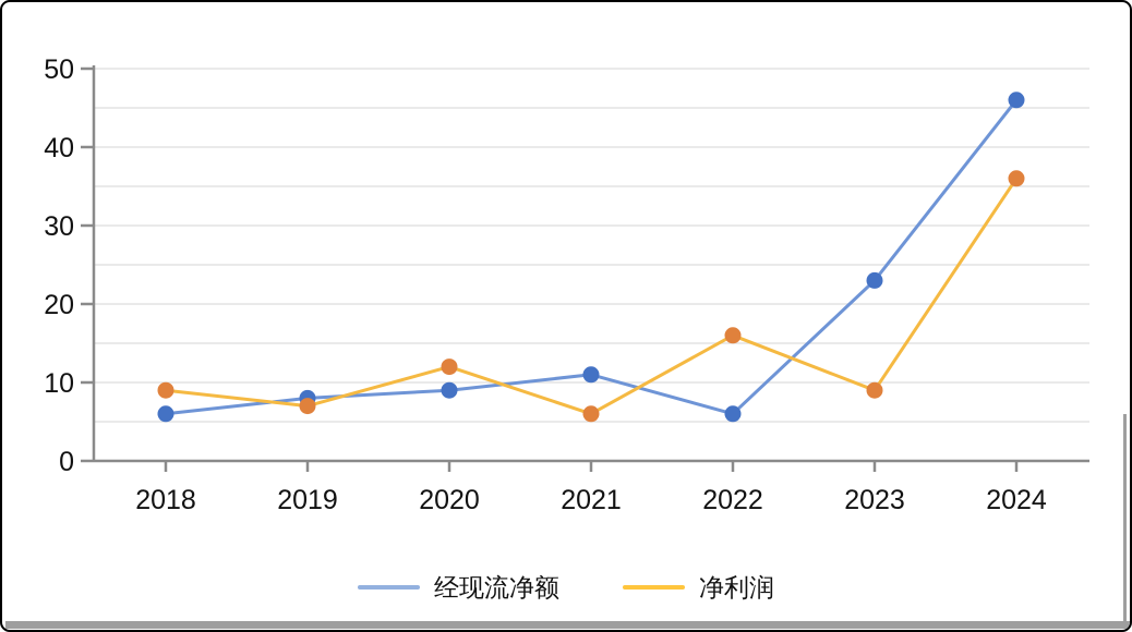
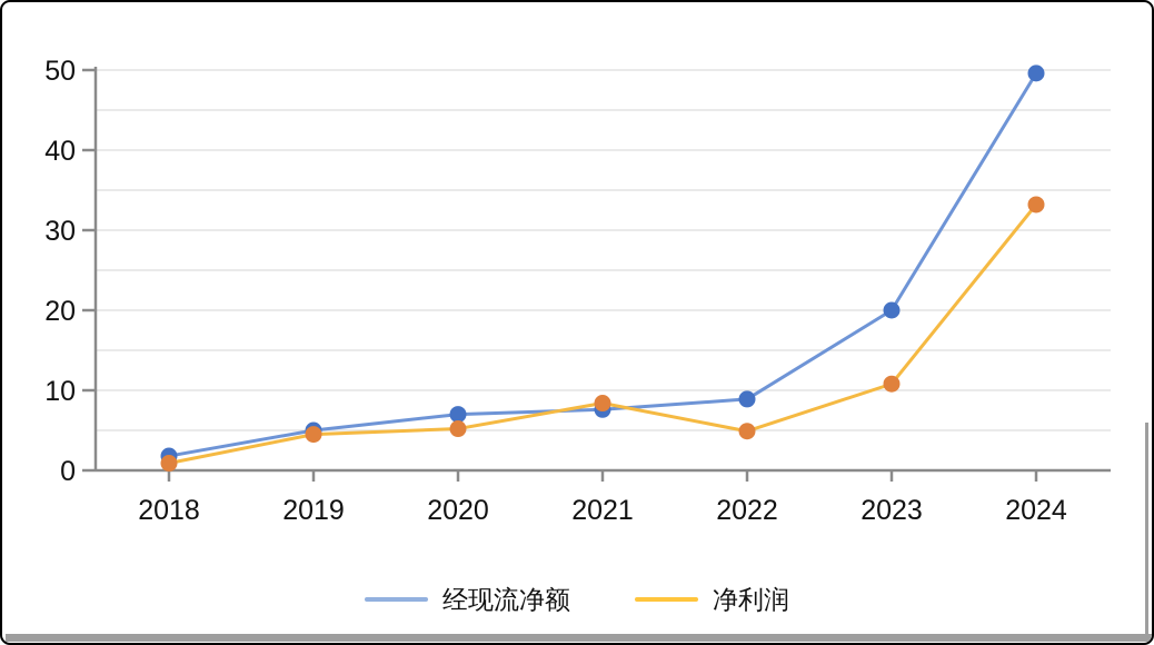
经现流净额/2018: 6 -> 2
净利润/2018: 9 -> 1
经现流净额/2019: 8 -> 5
净利润/2019: 7 -> 4
经现流净额/2020: 9 -> 7
净利润/2020: 12 -> 5
经现流净额/2021: 11 -> 8
净利润/2021: 6 -> 8
经现流净额/2022: 6 -> 9
净利润/2022: 16 -> 5
经现流净额/2023: 23 -> 20
净利润/2023: 9 -> 11
经现流净额/2024: 46 -> 50
净利润/2024: 36 -> 33
